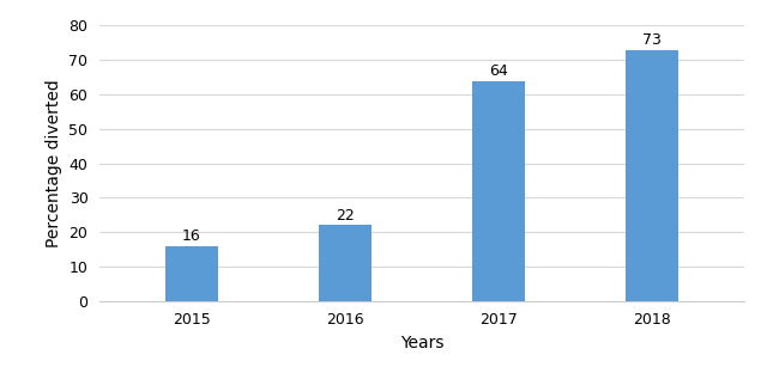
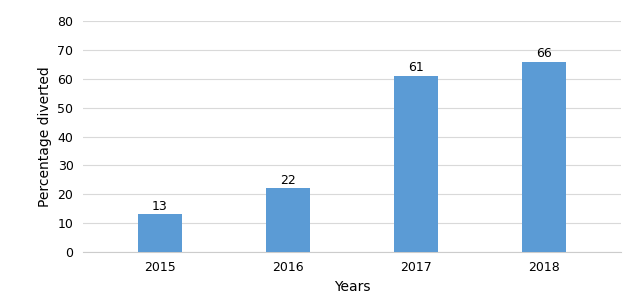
2015: 16 -> 13
2017: 64 -> 61
2018: 73 -> 66
